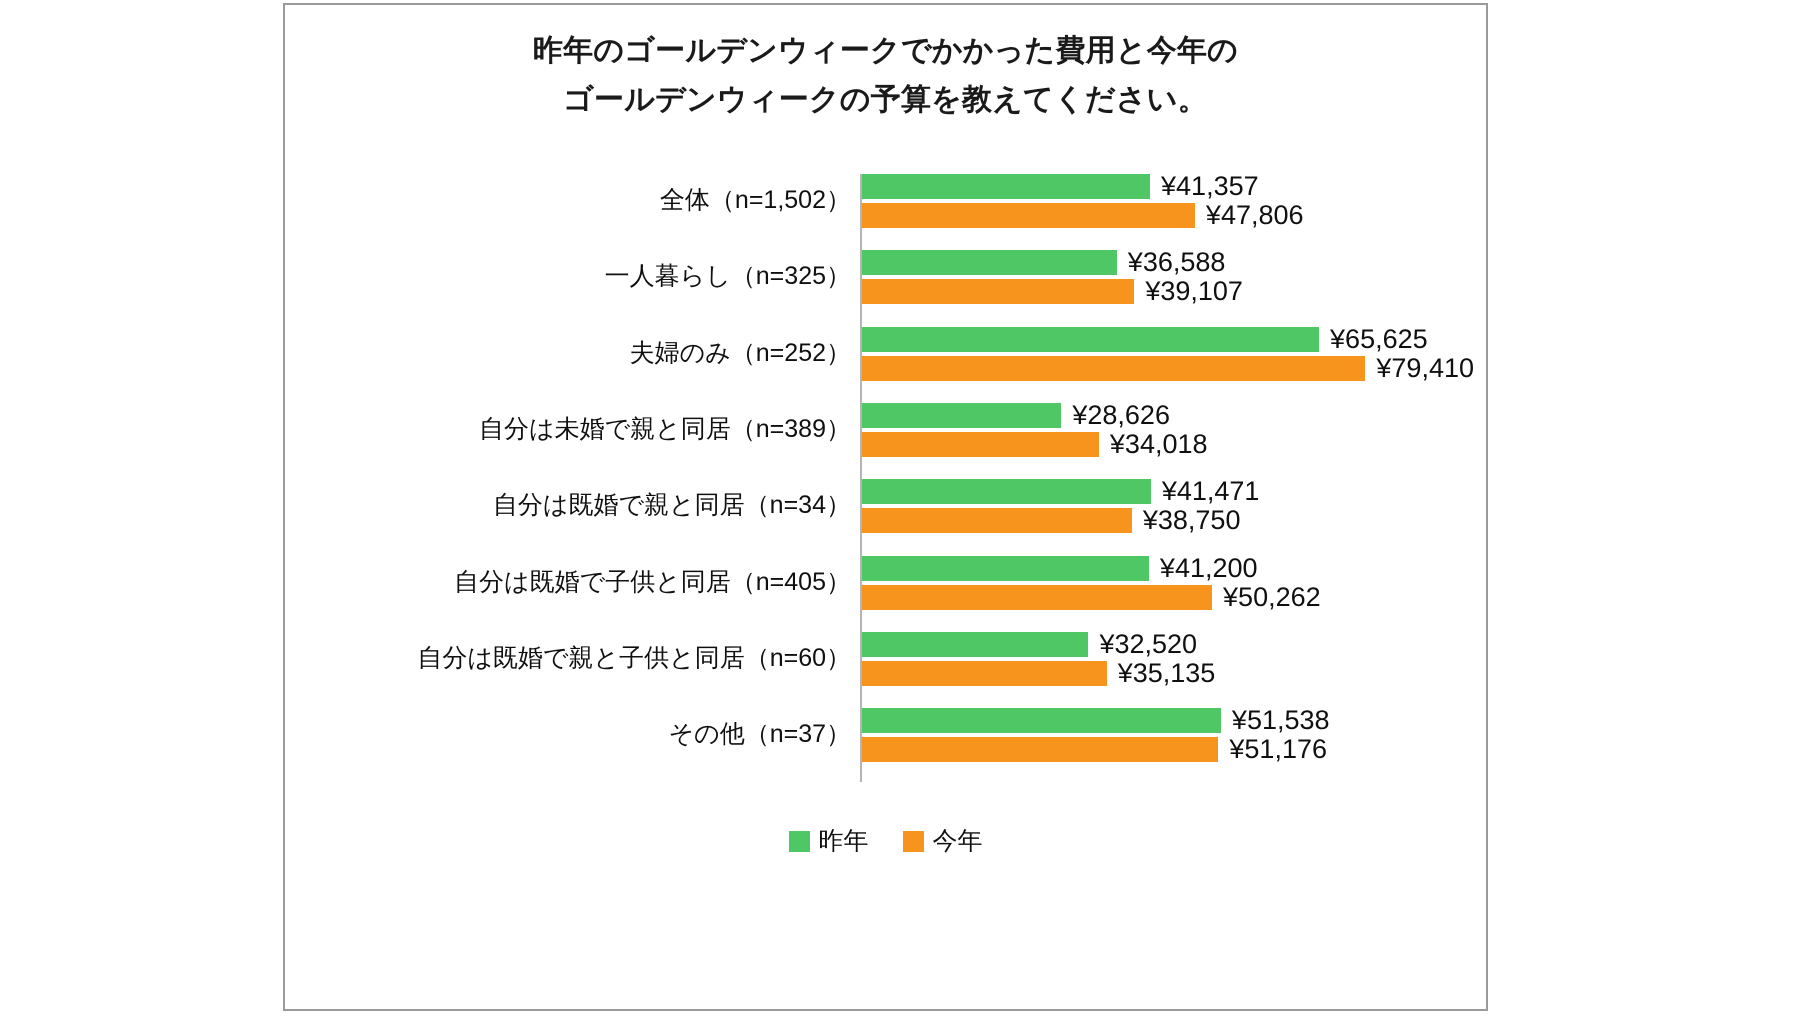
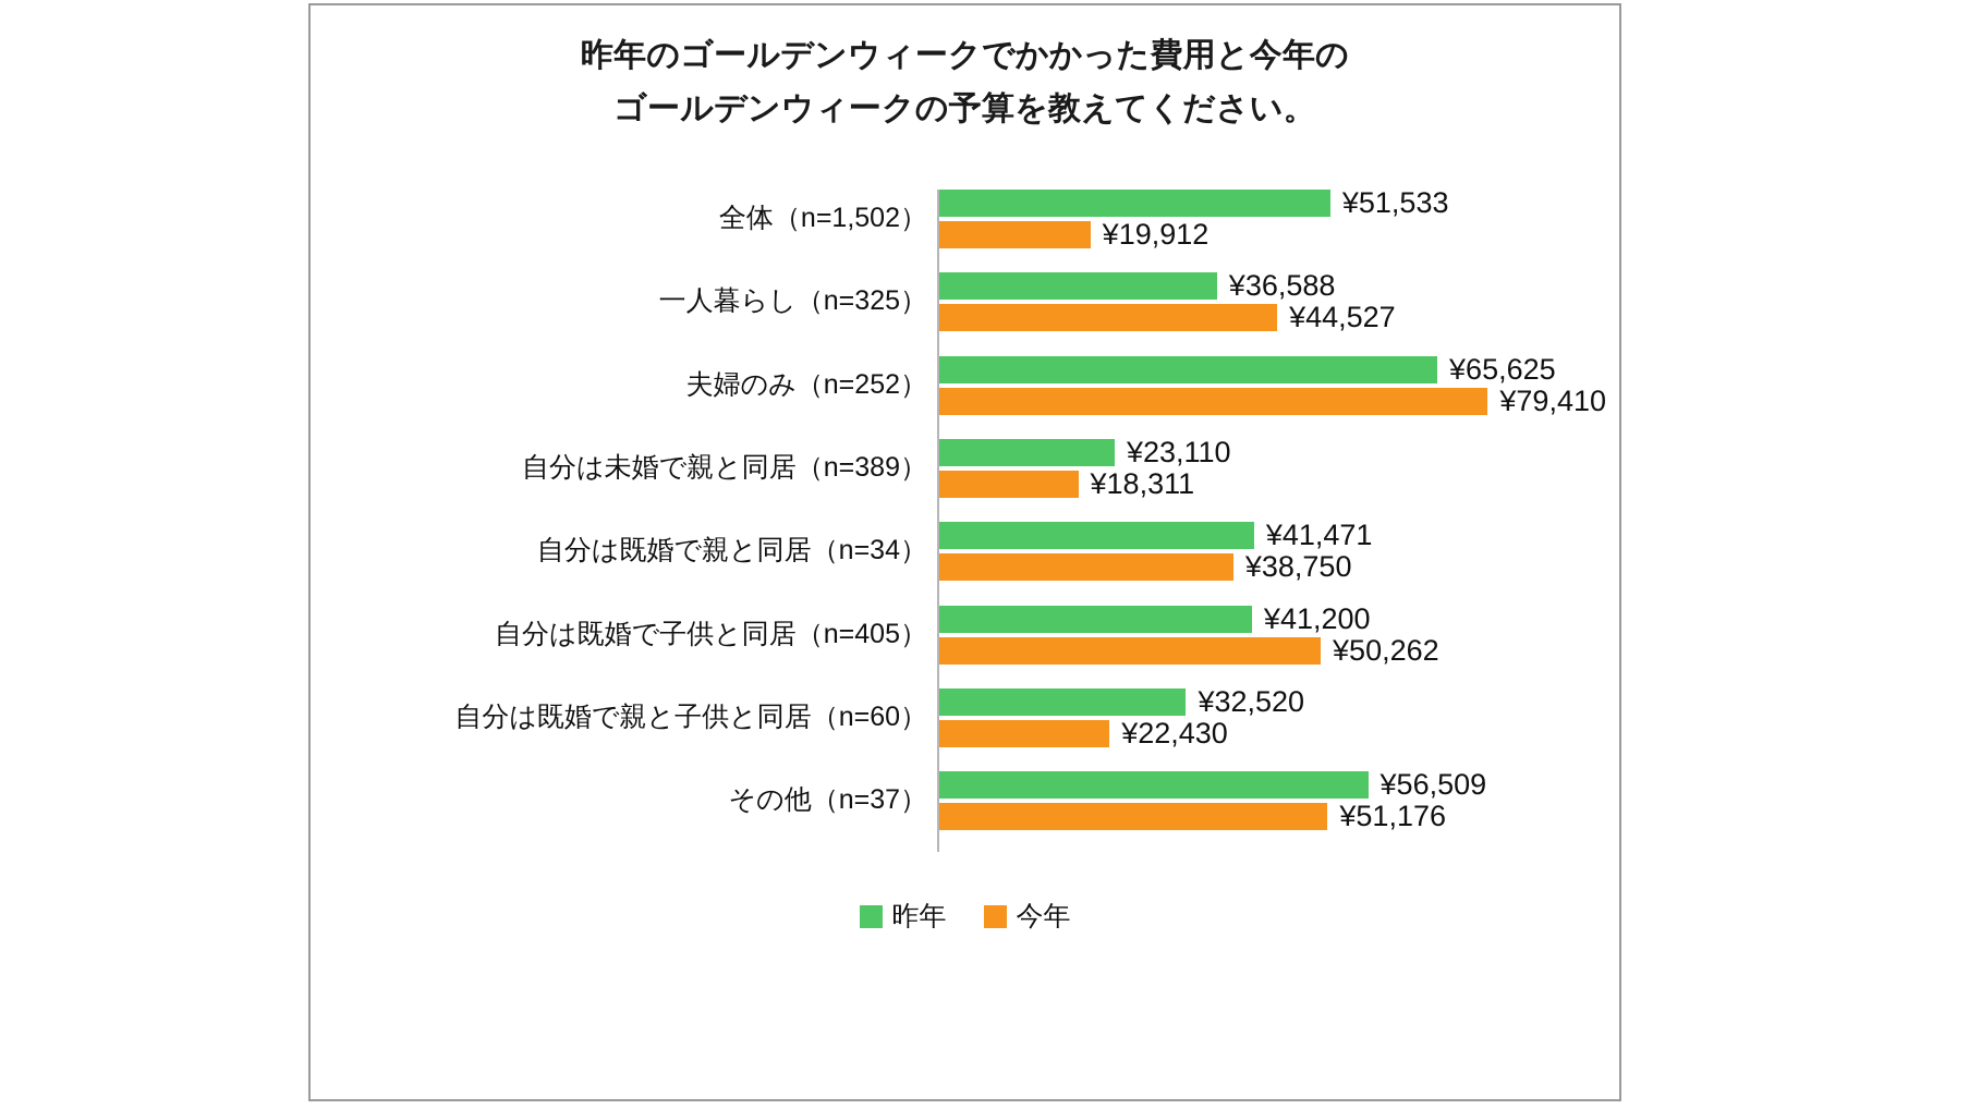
昨年/全体（n=1,502）: ¥41,357 -> ¥51,533
今年/全体（n=1,502）: ¥47,806 -> ¥19,912
今年/一人暮らし（n=325）: ¥39,107 -> ¥44,527
昨年/自分は未婚で親と同居（n=389）: ¥28,626 -> ¥23,110
今年/自分は未婚で親と同居（n=389）: ¥34,018 -> ¥18,311
今年/自分は既婚で親と子供と同居（n=60）: ¥35,135 -> ¥22,430
昨年/その他（n=37）: ¥51,538 -> ¥56,509
